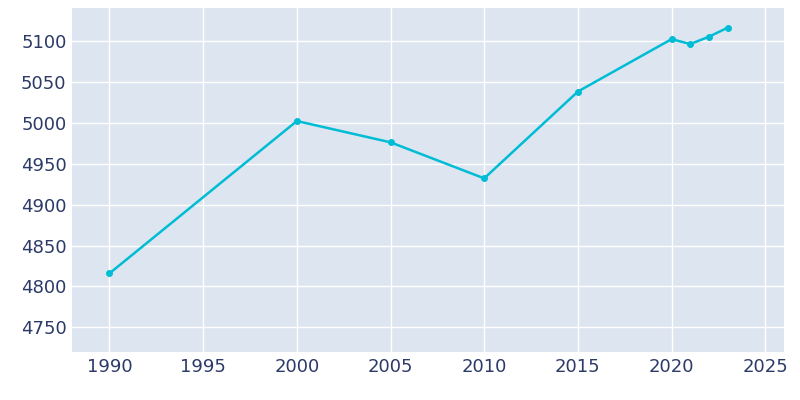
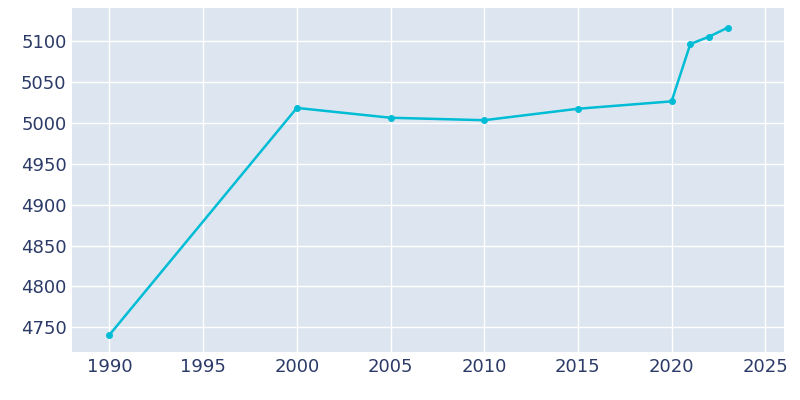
1990: 4816 -> 4741
2000: 5002 -> 5018
2005: 4976 -> 5006
2010: 4932 -> 5003
2015: 5038 -> 5017
2020: 5102 -> 5026
